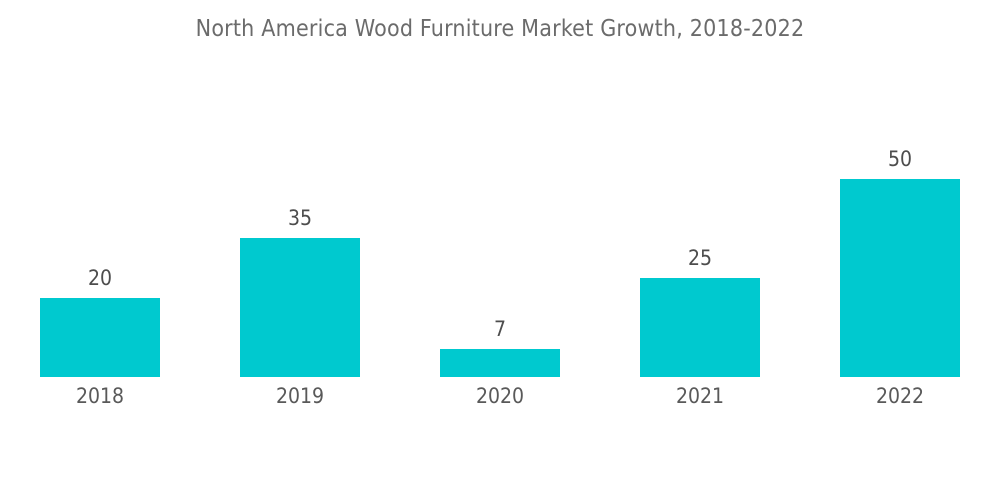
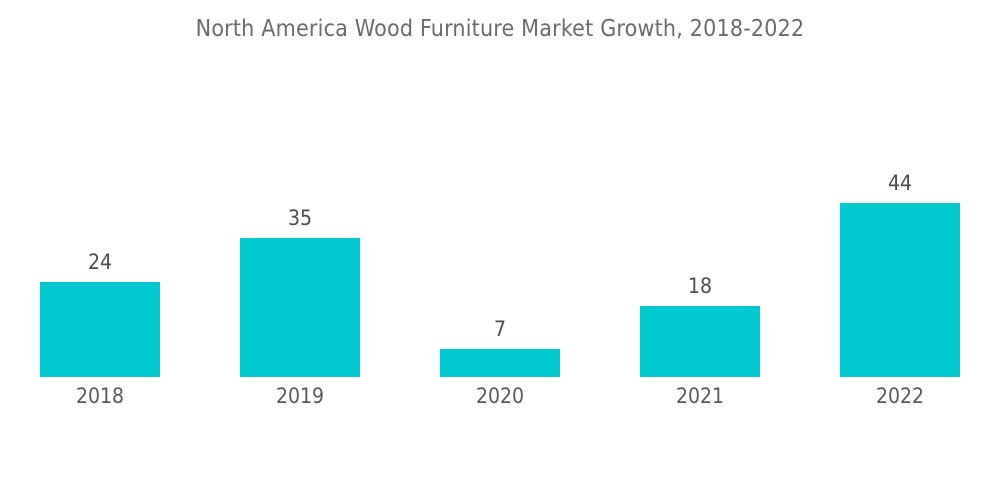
2018: 20 -> 24
2021: 25 -> 18
2022: 50 -> 44
